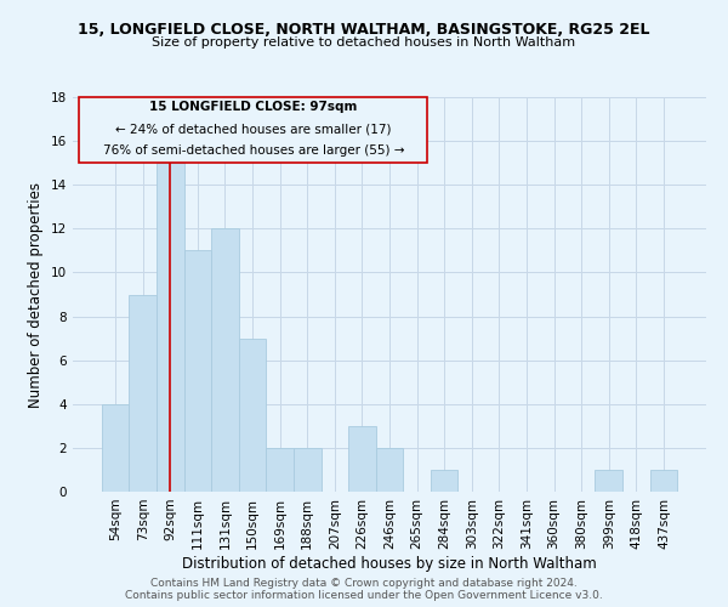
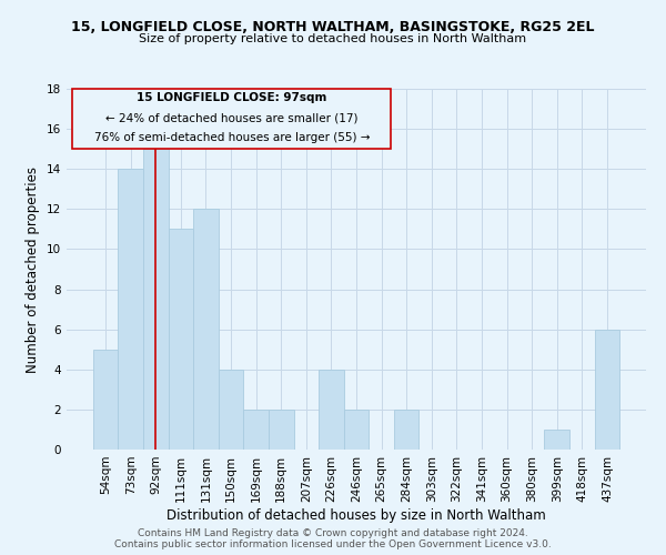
54sqm: 4 -> 5
73sqm: 9 -> 14
150sqm: 7 -> 4
226sqm: 3 -> 4
284sqm: 1 -> 2
437sqm: 1 -> 6
